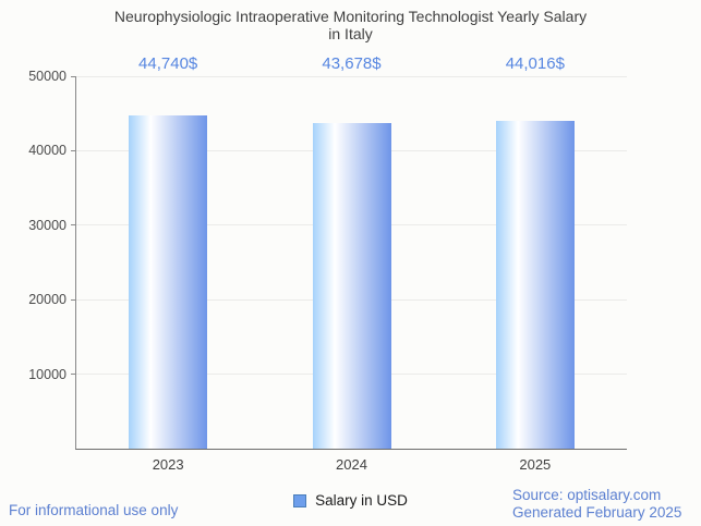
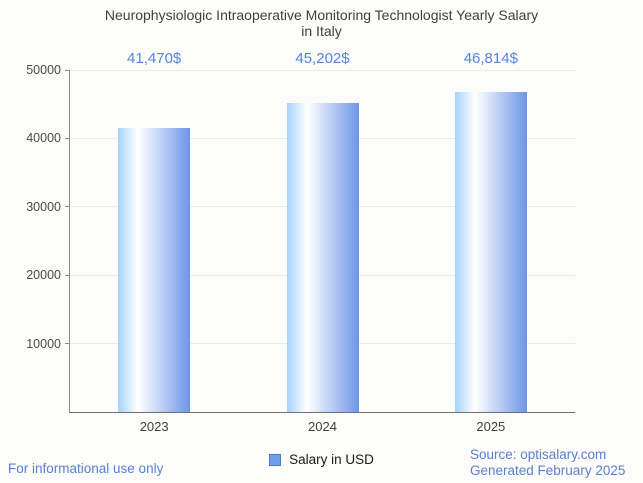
2023: 44,740 -> 41,470
2024: 43,678 -> 45,202
2025: 44,016 -> 46,814
